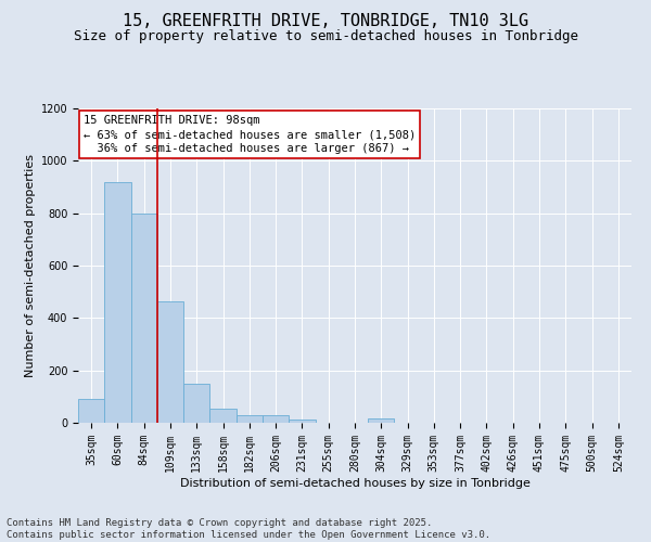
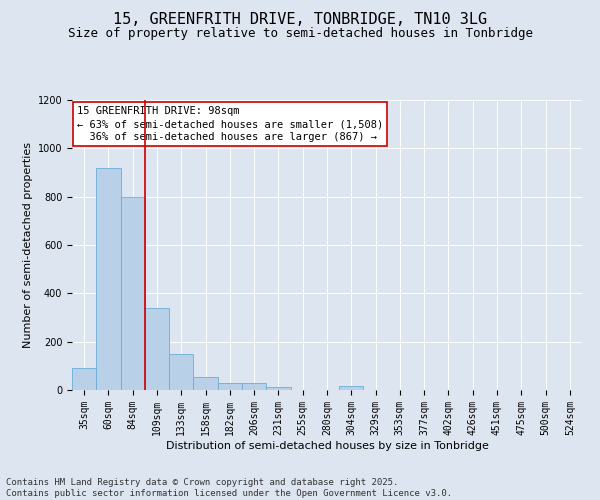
109sqm: 465 -> 340
